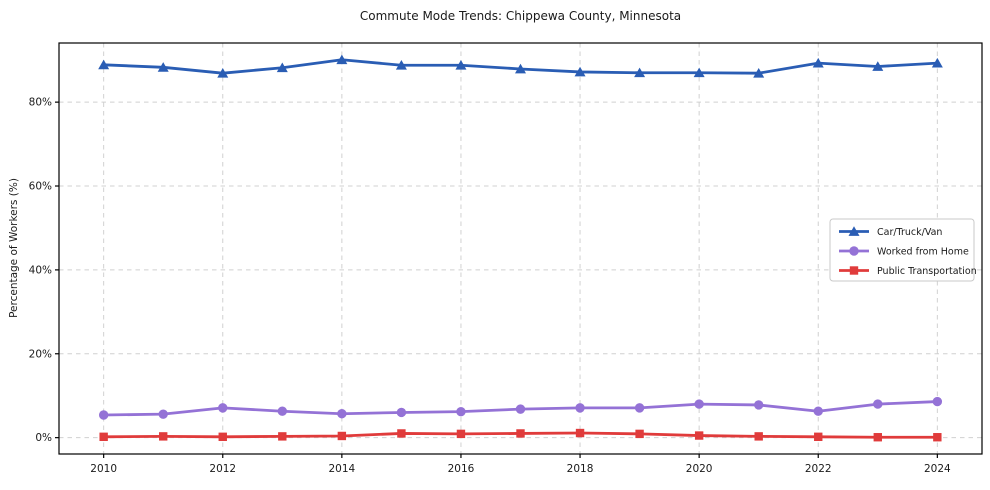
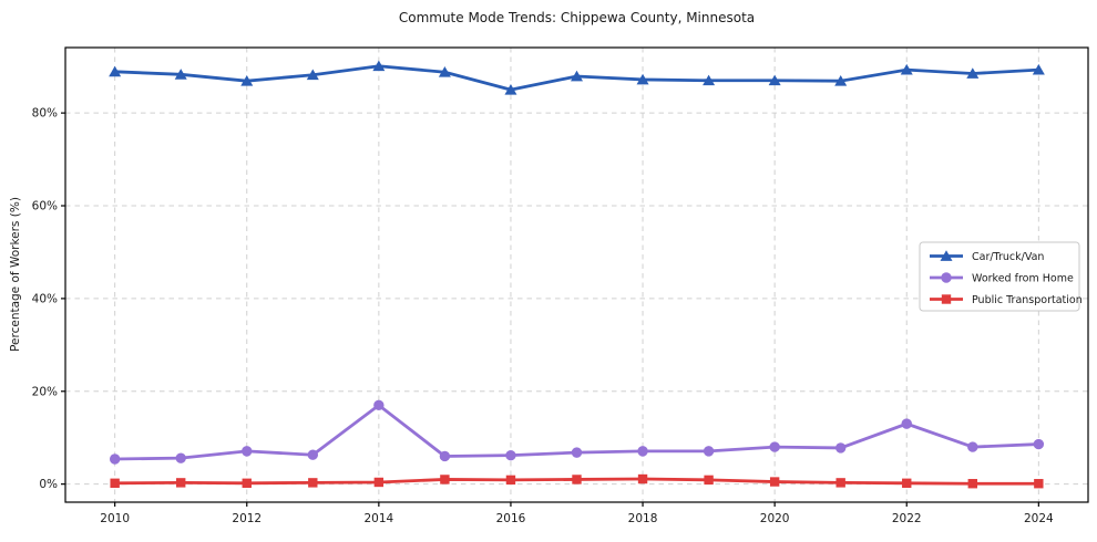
Worked from Home/2014: 6% -> 17%
Car/Truck/Van/2016: 89% -> 85%
Worked from Home/2022: 6% -> 13%
